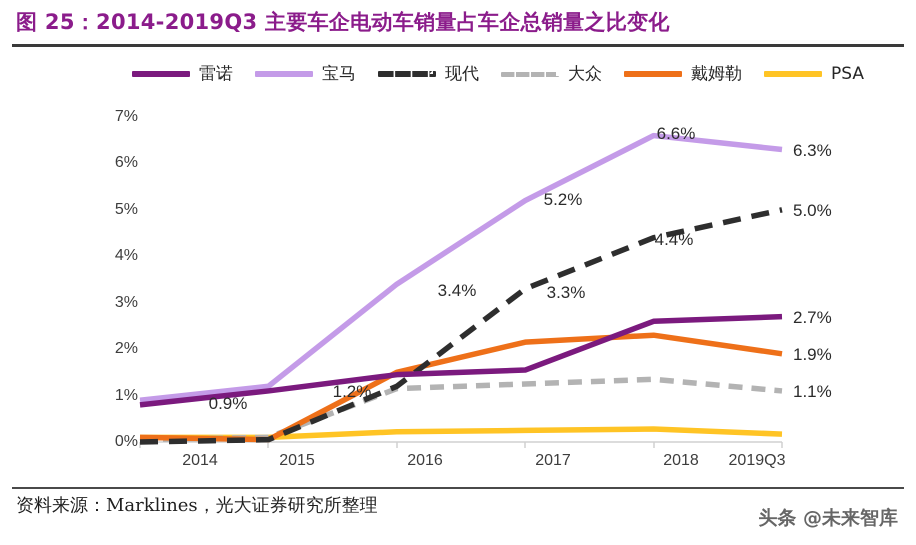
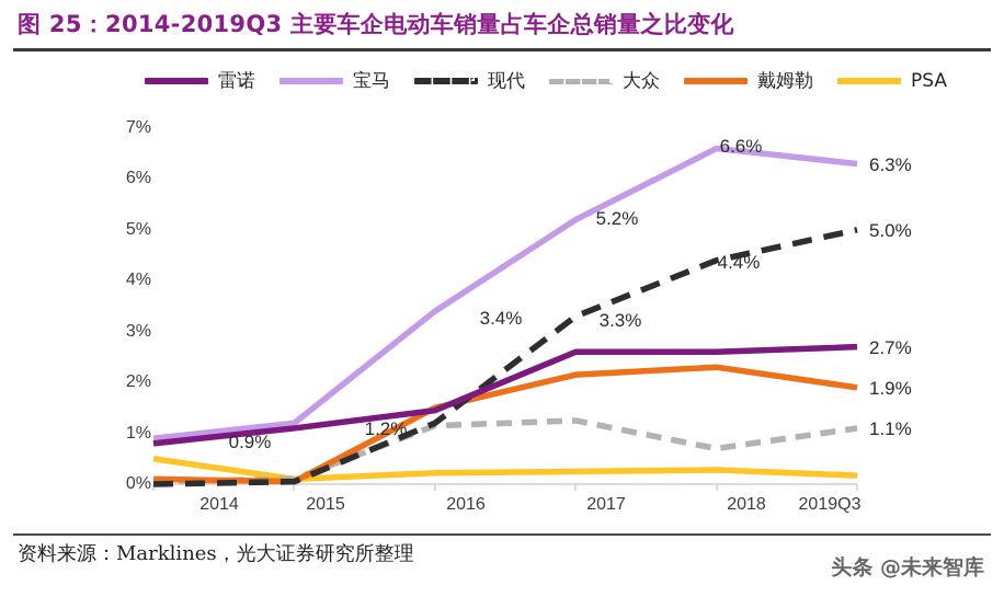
PSA/2014: 0.1% -> 0.5%
雷诺/2017: 1.6% -> 2.6%
大众/2018: 1.4% -> 0.7%
